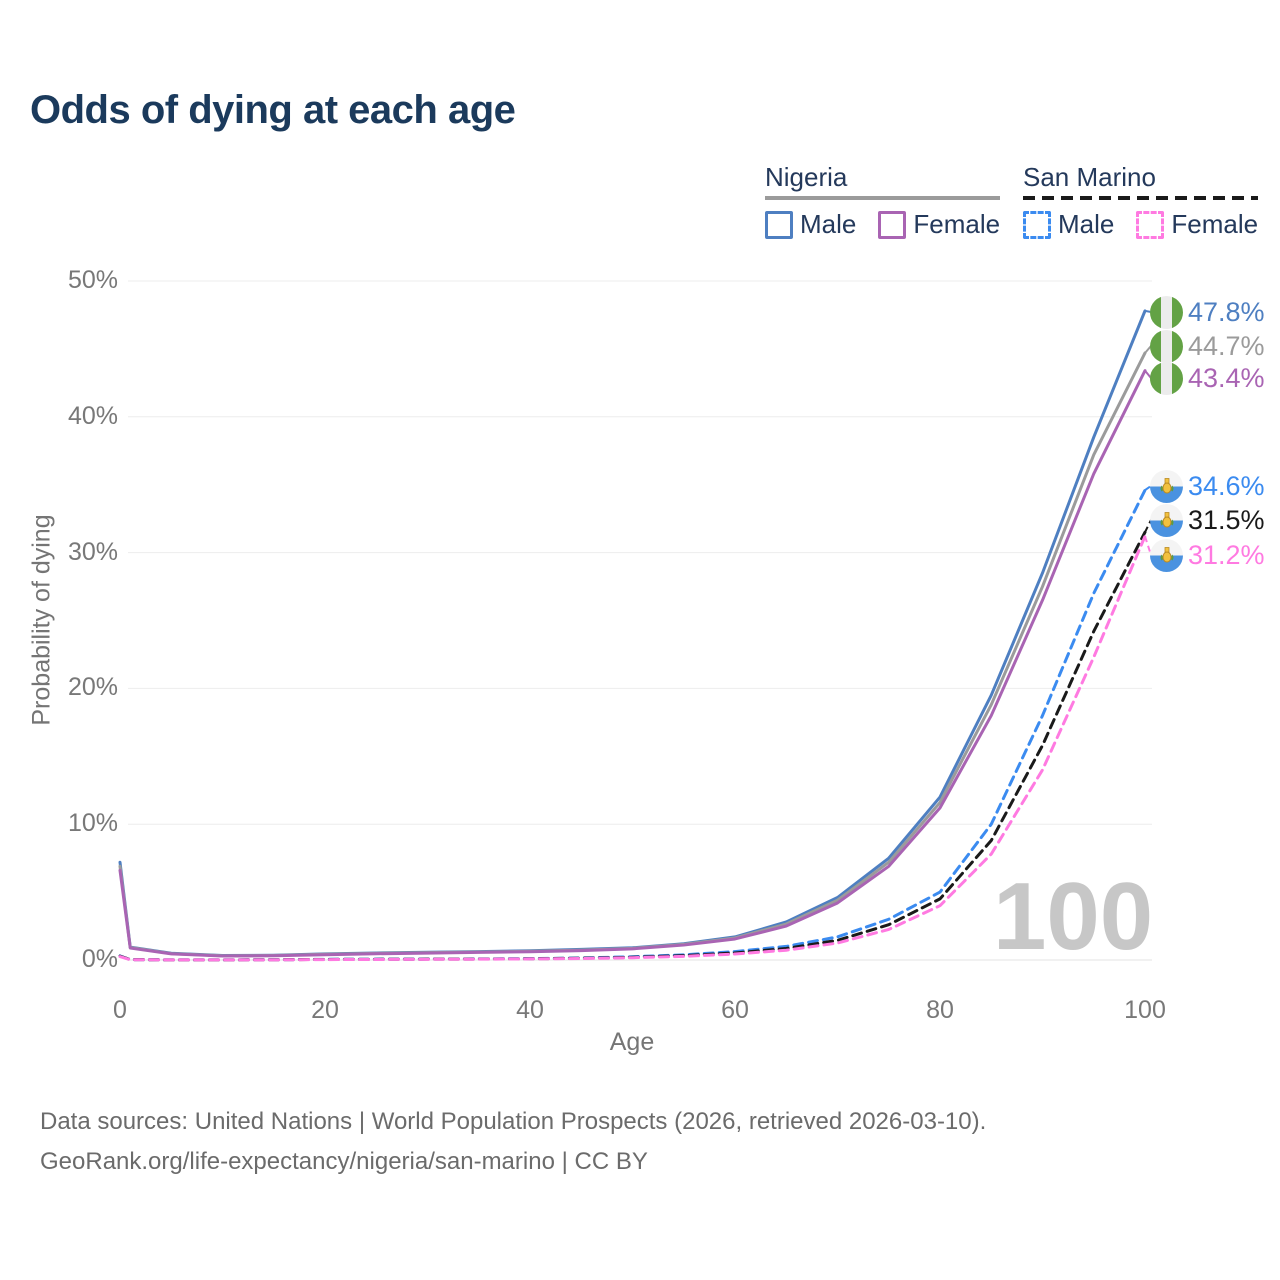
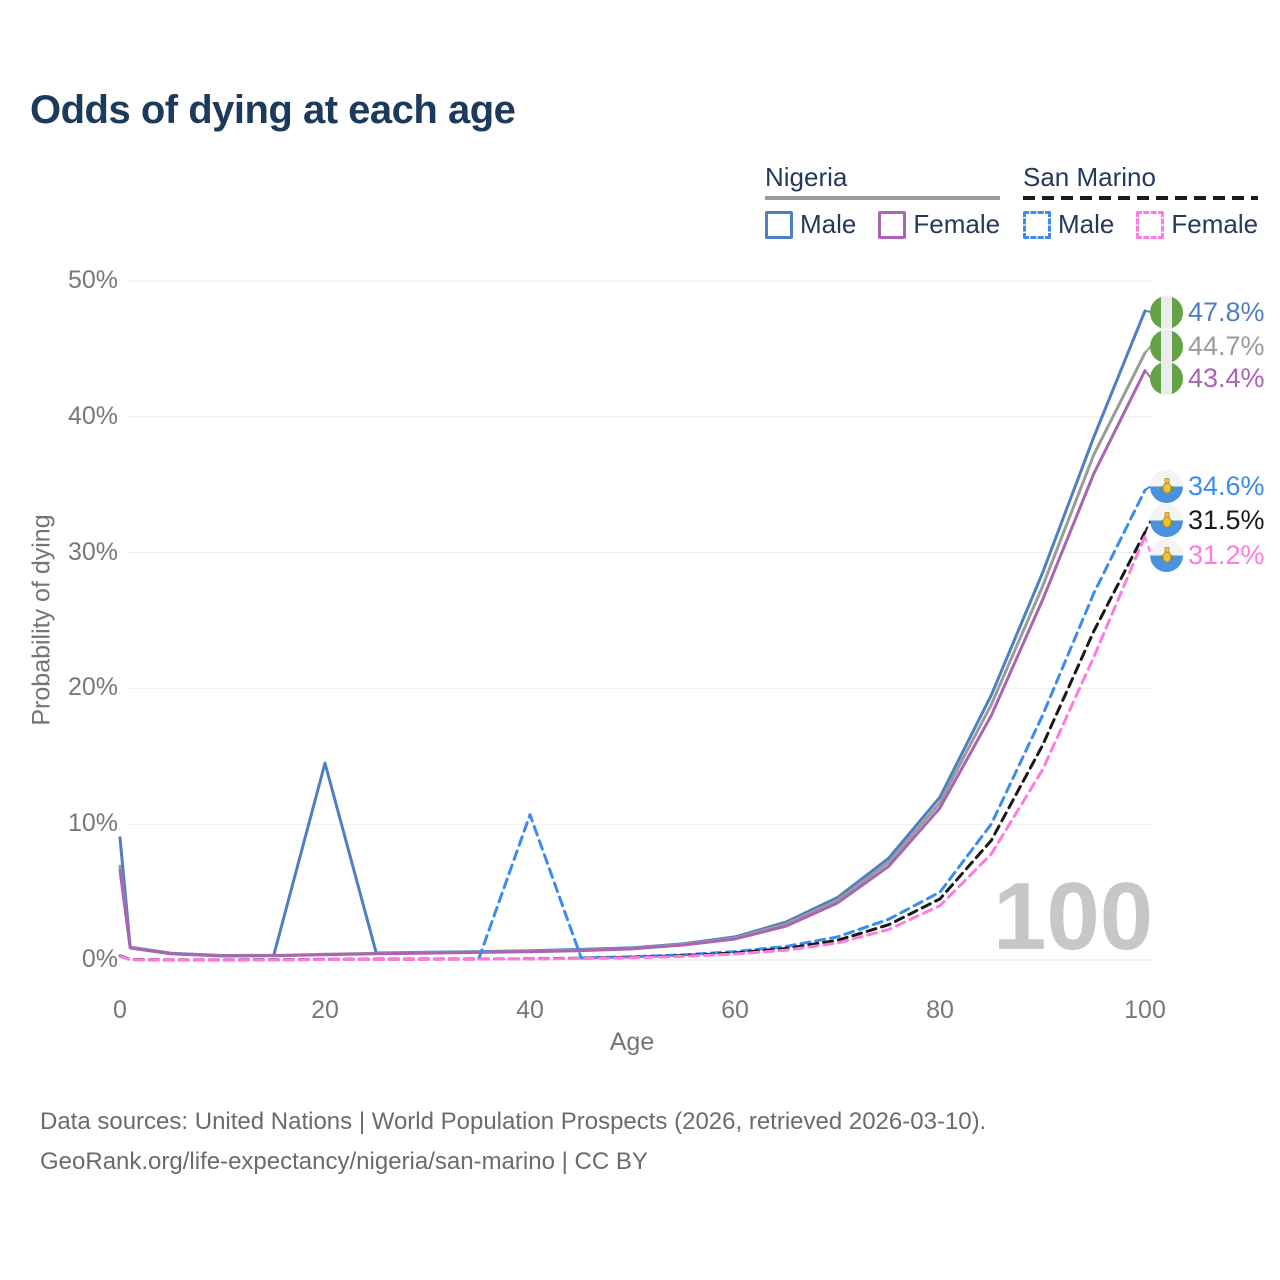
Nigeria Male/0: 7.2% -> 9.0%
Nigeria Male/20: 0.5% -> 14.5%
San Marino Male/40: 0.1% -> 10.7%
